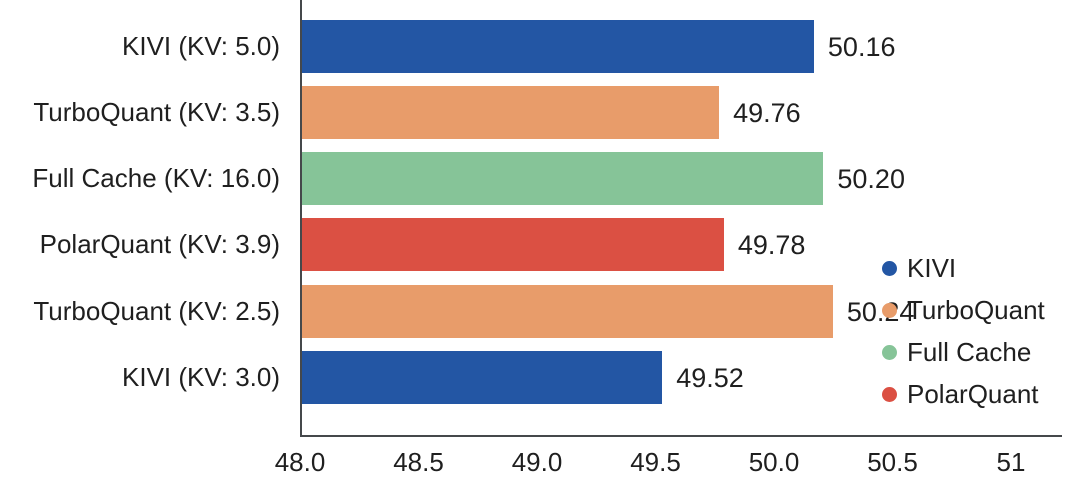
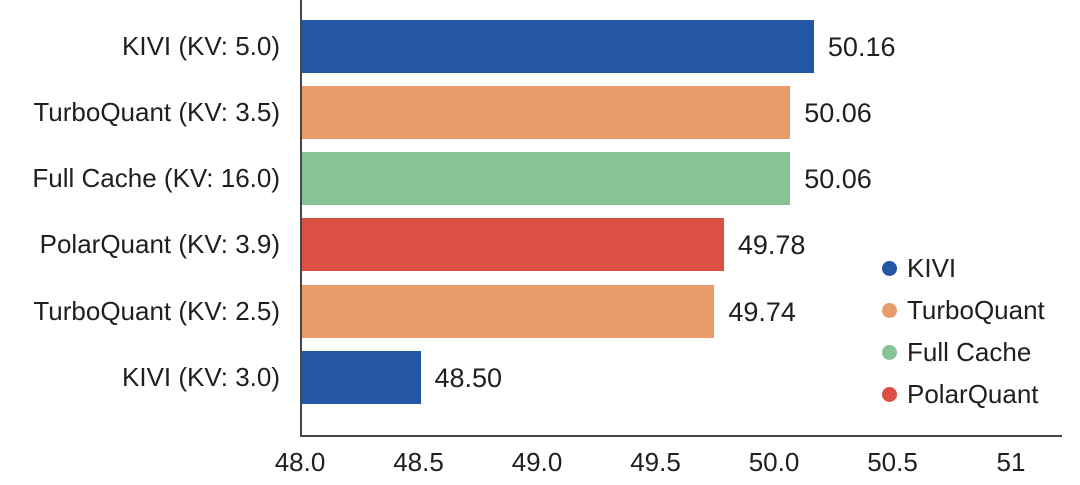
TurboQuant (KV: 3.5): 49.76 -> 50.06
Full Cache (KV: 16.0): 50.20 -> 50.06
TurboQuant (KV: 2.5): 50.24 -> 49.74
KIVI (KV: 3.0): 49.52 -> 48.50
